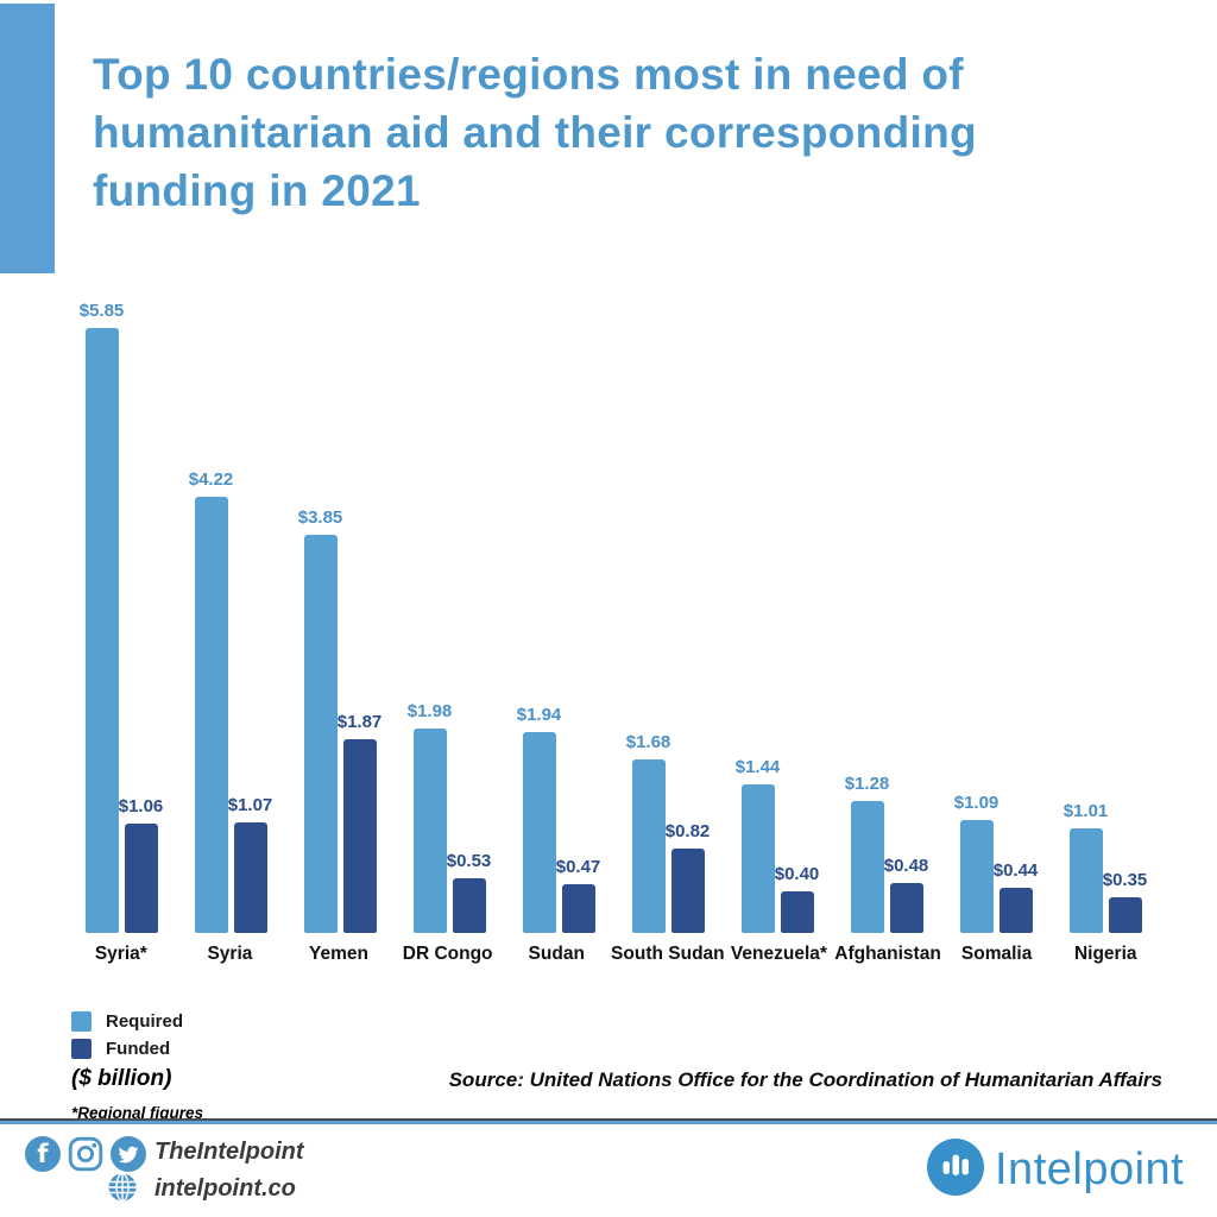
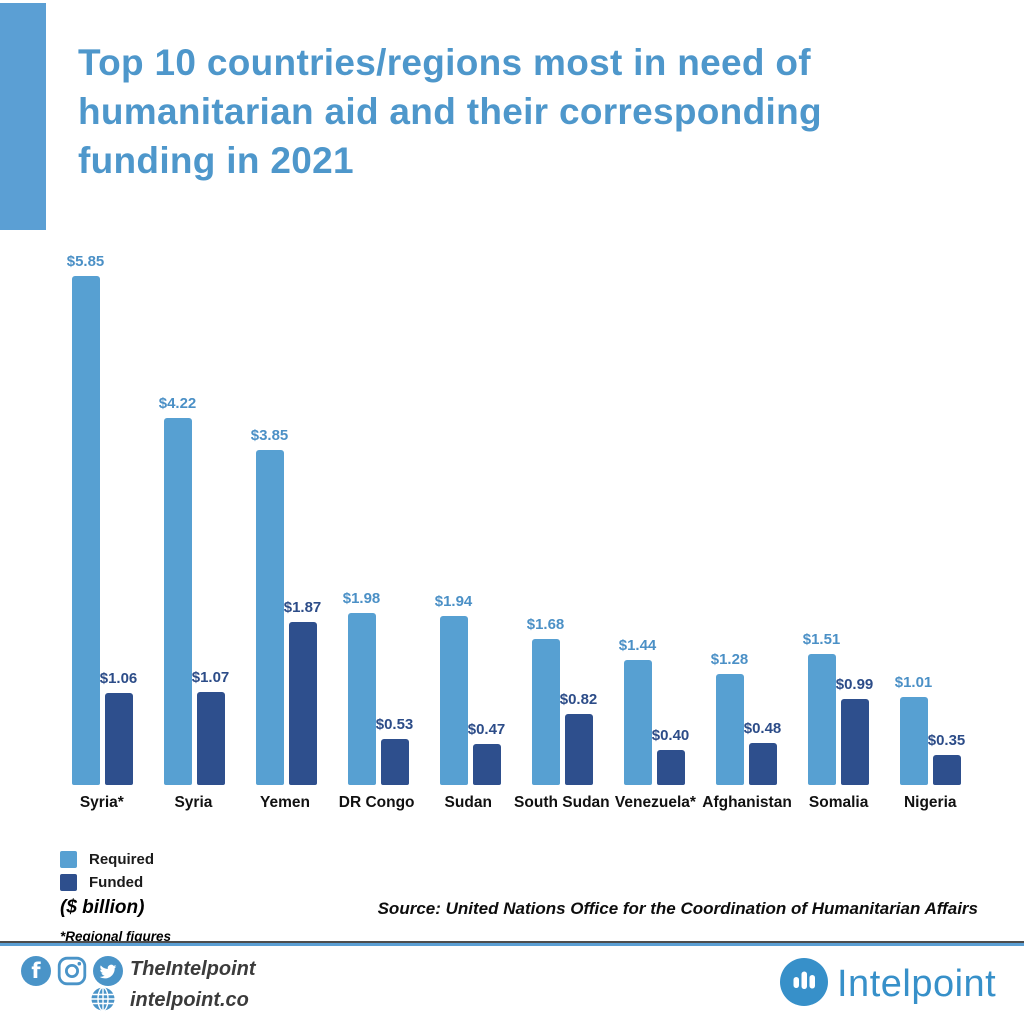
Required/Somalia: $1.09 -> $1.51
Funded/Somalia: $0.44 -> $0.99
